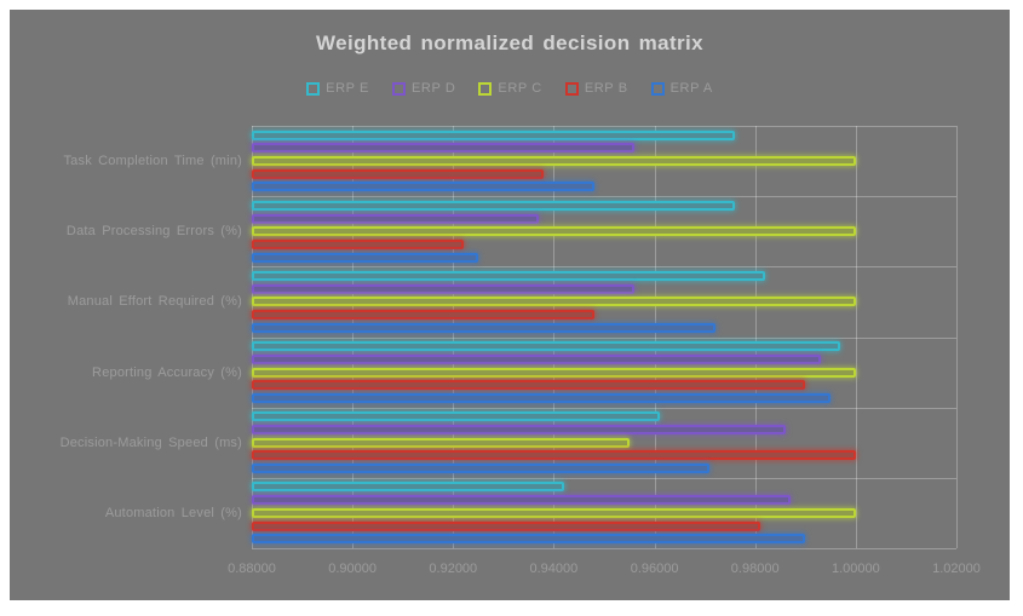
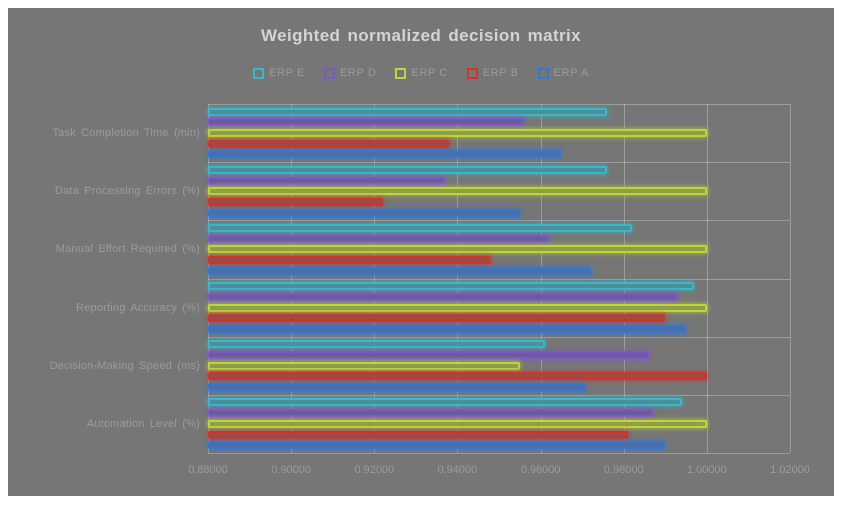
ERP A/Task Completion Time (min): 0.948 -> 0.965
ERP A/Data Processing Errors (%): 0.925 -> 0.955
ERP D/Manual Effort Required (%): 0.956 -> 0.962
ERP E/Automation Level (%): 0.942 -> 0.994
